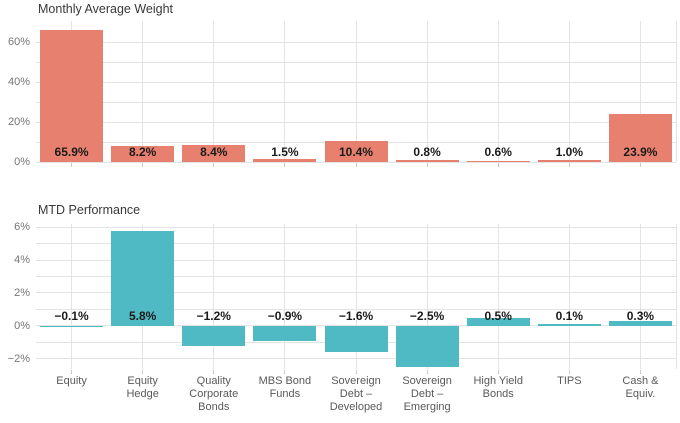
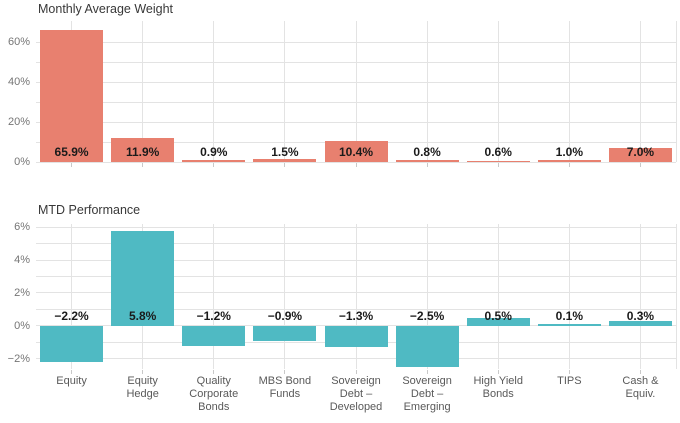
Monthly Average Weight/Equity Hedge: 8.2% -> 11.9%
Monthly Average Weight/Quality Corporate Bonds: 8.4% -> 0.9%
Monthly Average Weight/Cash & Equiv.: 23.9% -> 7.0%
MTD Performance/Equity: −0.1% -> −2.2%
MTD Performance/Sovereign Debt – Developed: −1.6% -> −1.3%
